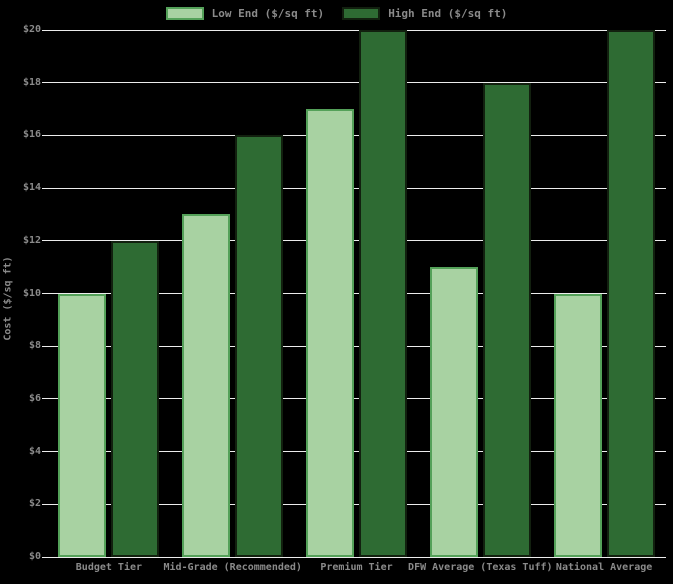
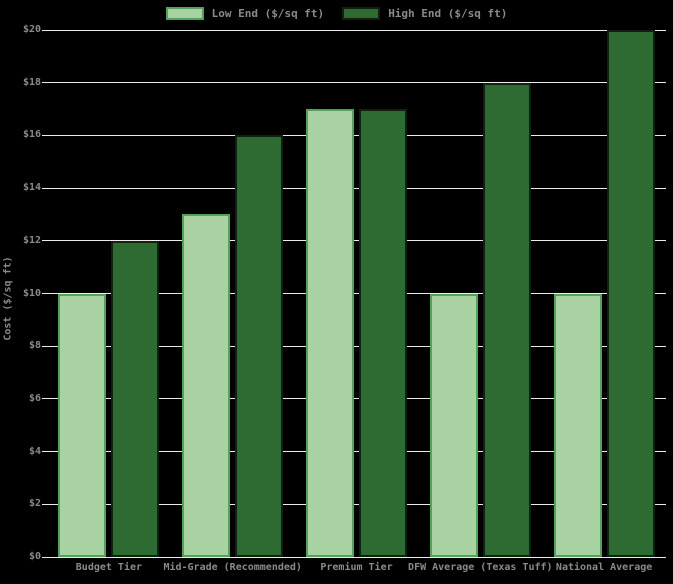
High End ($/sq ft)/Premium Tier: $20 -> $17
Low End ($/sq ft)/DFW Average (Texas Tuff): $11 -> $10
